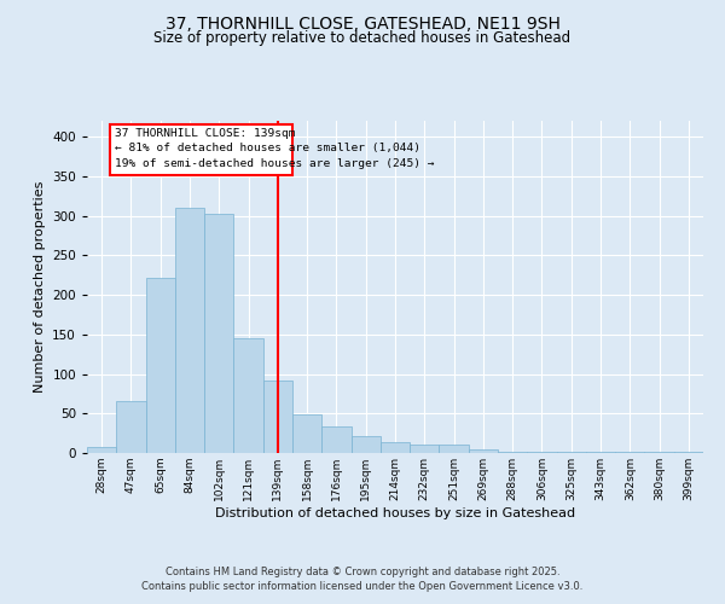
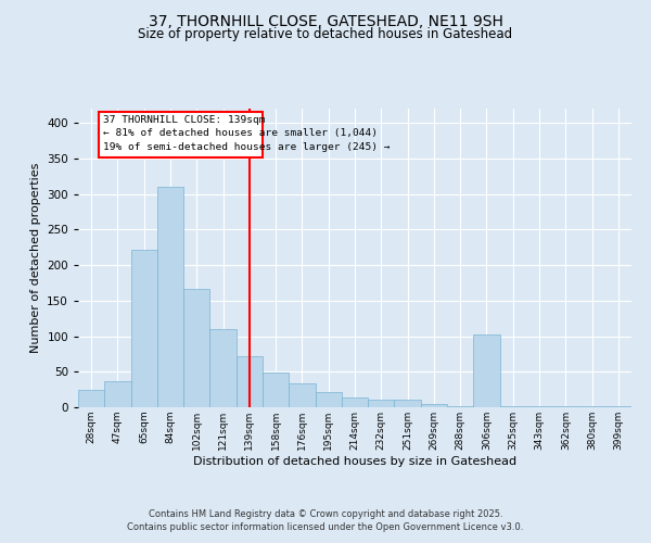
28sqm: 8 -> 24
47sqm: 65 -> 36
102sqm: 303 -> 166
121sqm: 145 -> 110
139sqm: 92 -> 72
306sqm: 2 -> 102
